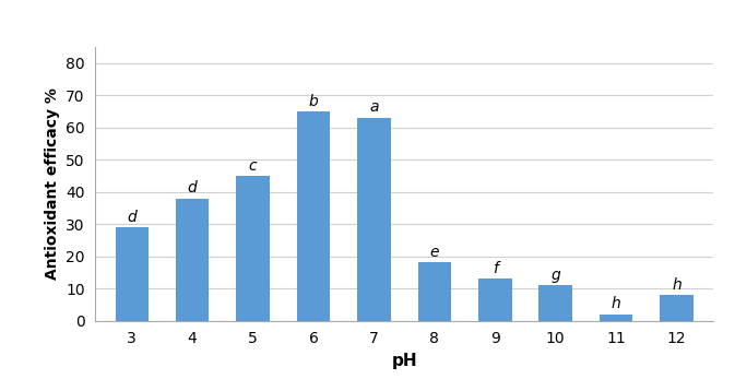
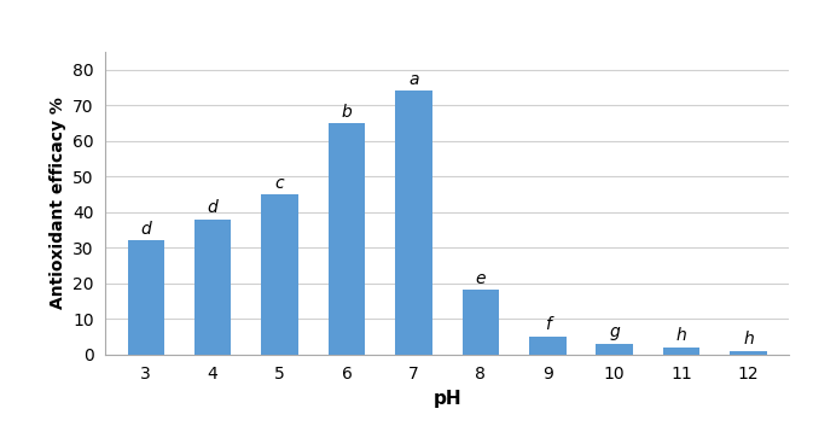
3: 29 -> 32
7: 63 -> 74
9: 13 -> 5
10: 11 -> 3
12: 8 -> 1
